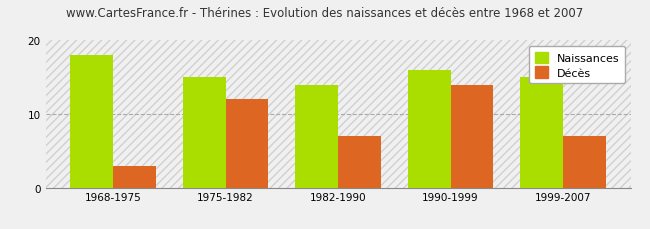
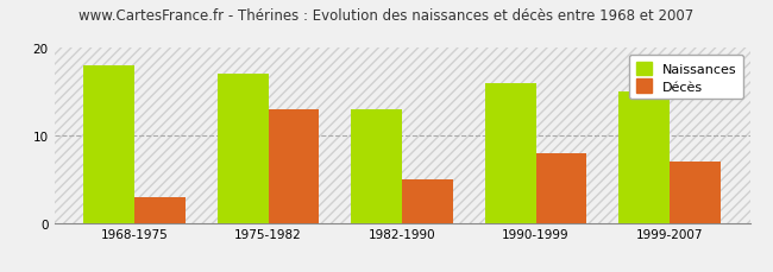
Naissances/1975-1982: 15 -> 17
Décès/1975-1982: 12 -> 13
Naissances/1982-1990: 14 -> 13
Décès/1982-1990: 7 -> 5
Décès/1990-1999: 14 -> 8
